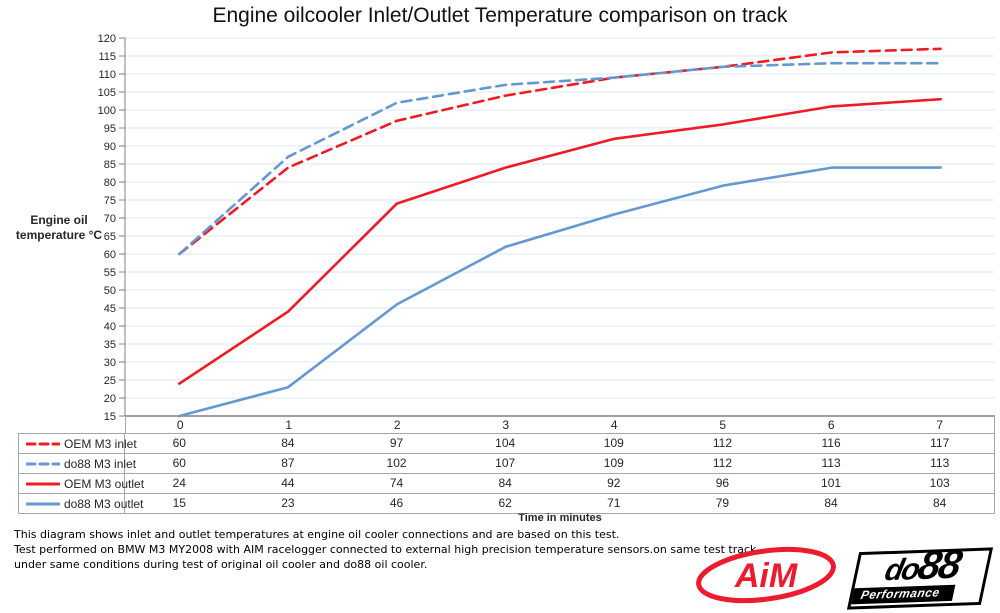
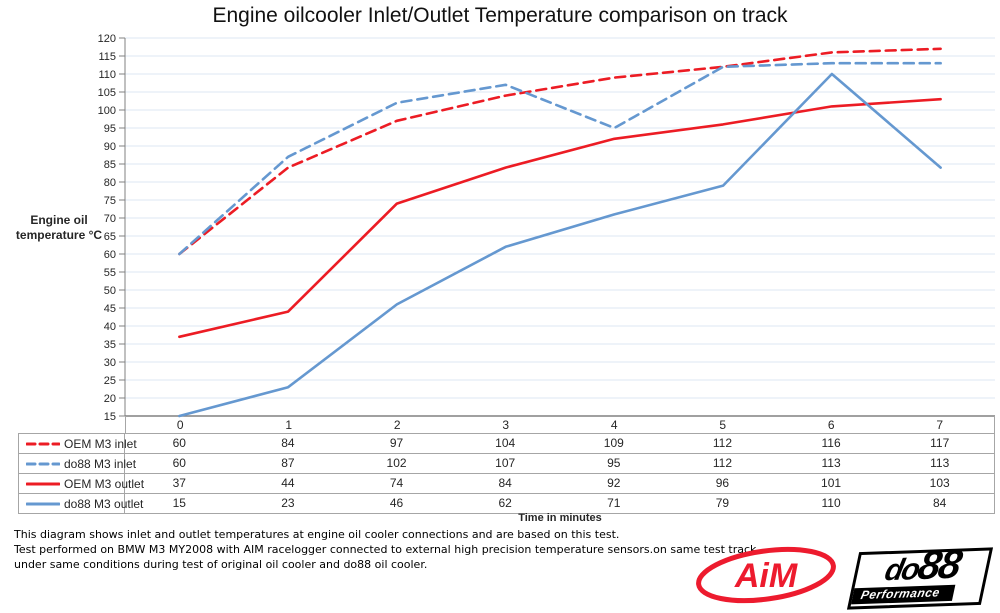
OEM M3 outlet/0: 24 -> 37
do88 M3 inlet/4: 109 -> 95
do88 M3 outlet/6: 84 -> 110
